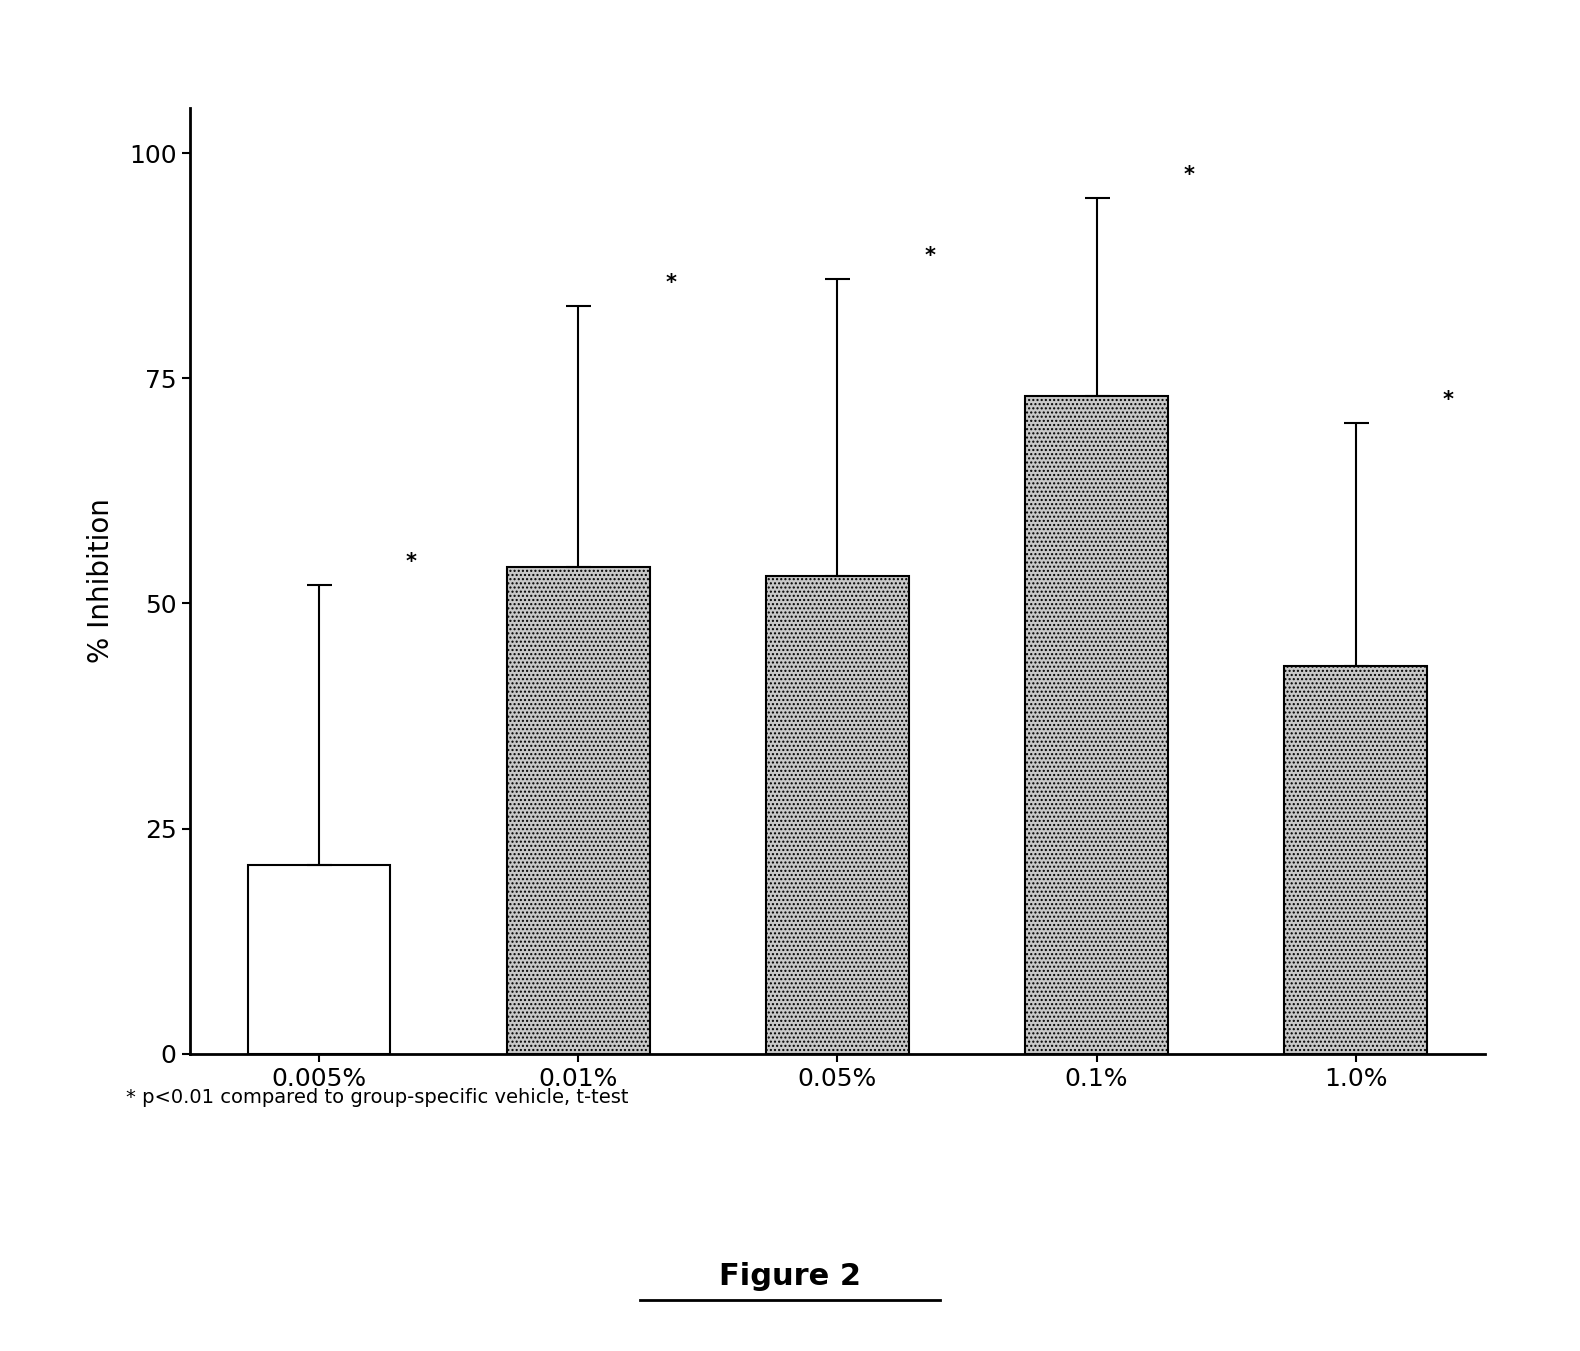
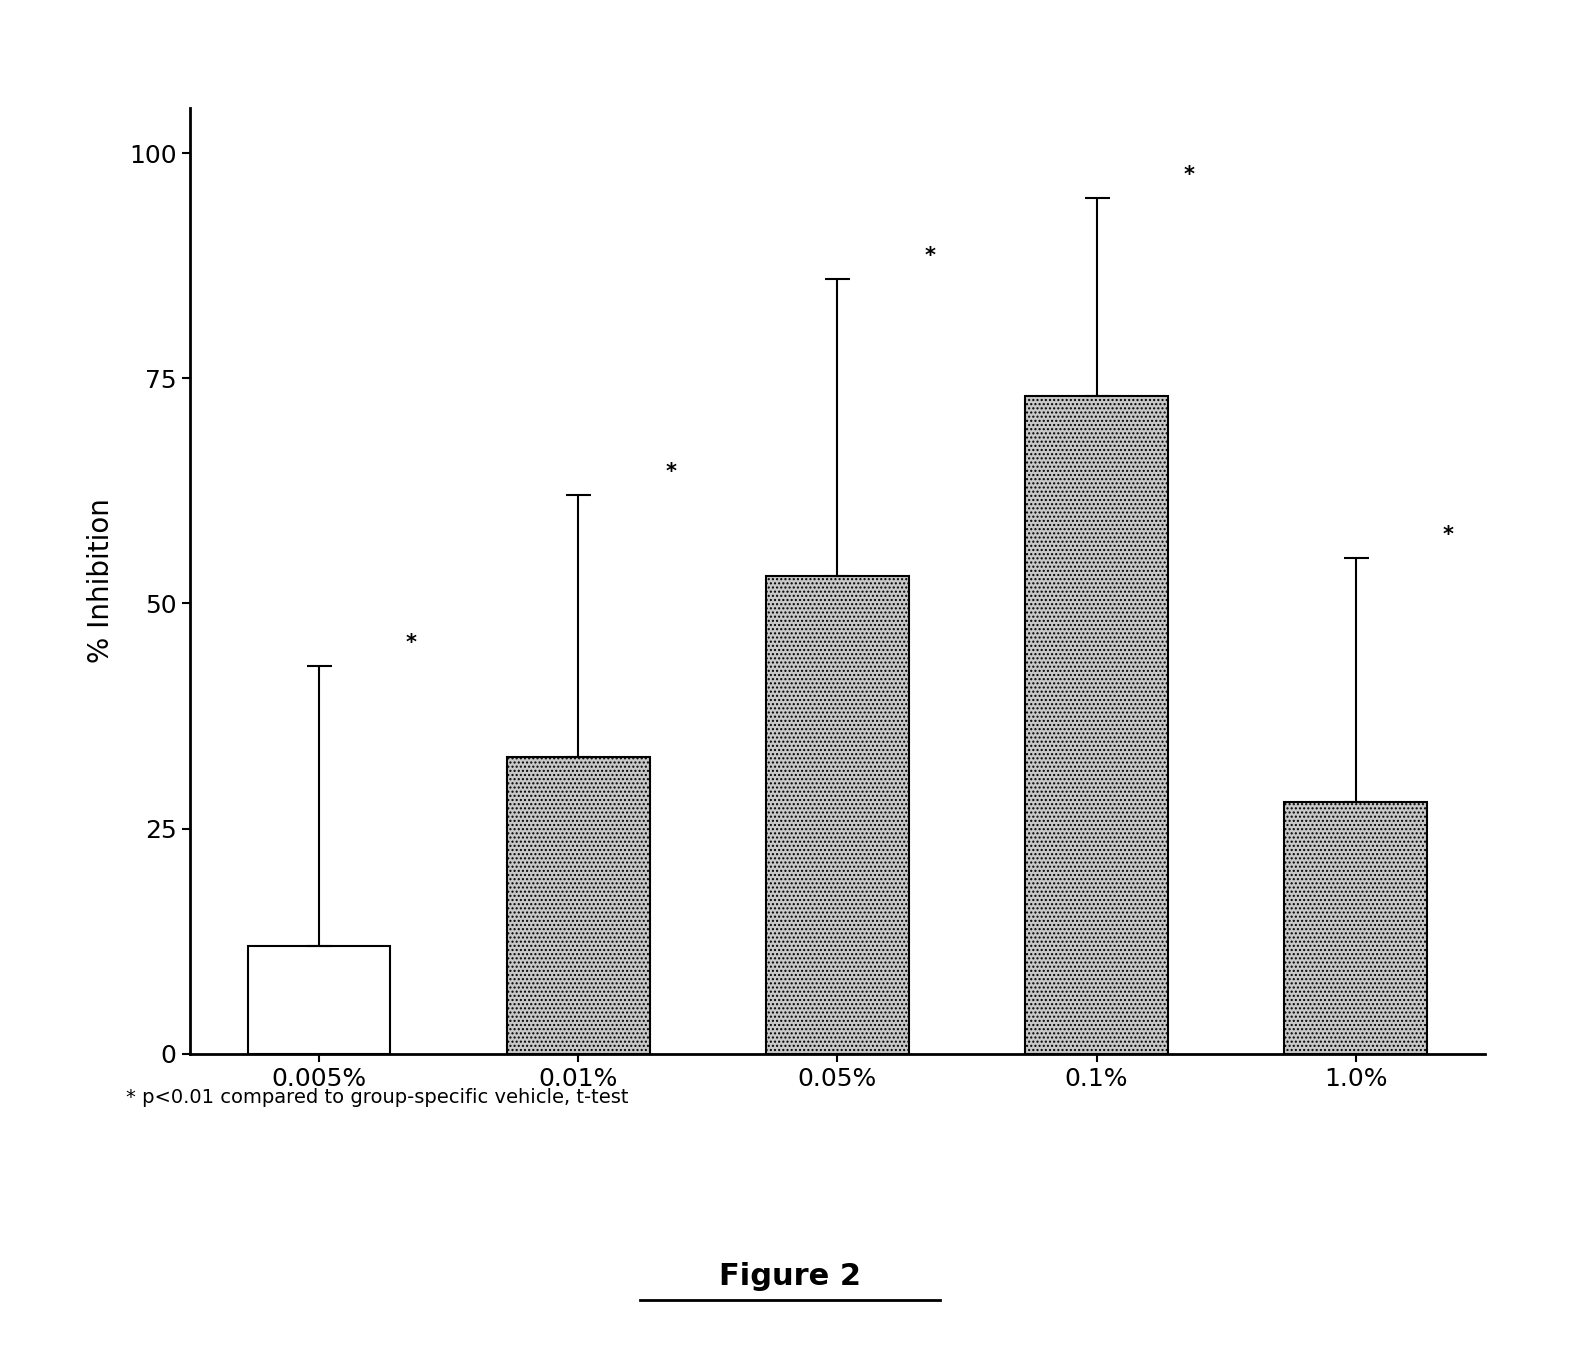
0.005%: 21 -> 12
0.01%: 54 -> 33
1.0%: 43 -> 28
